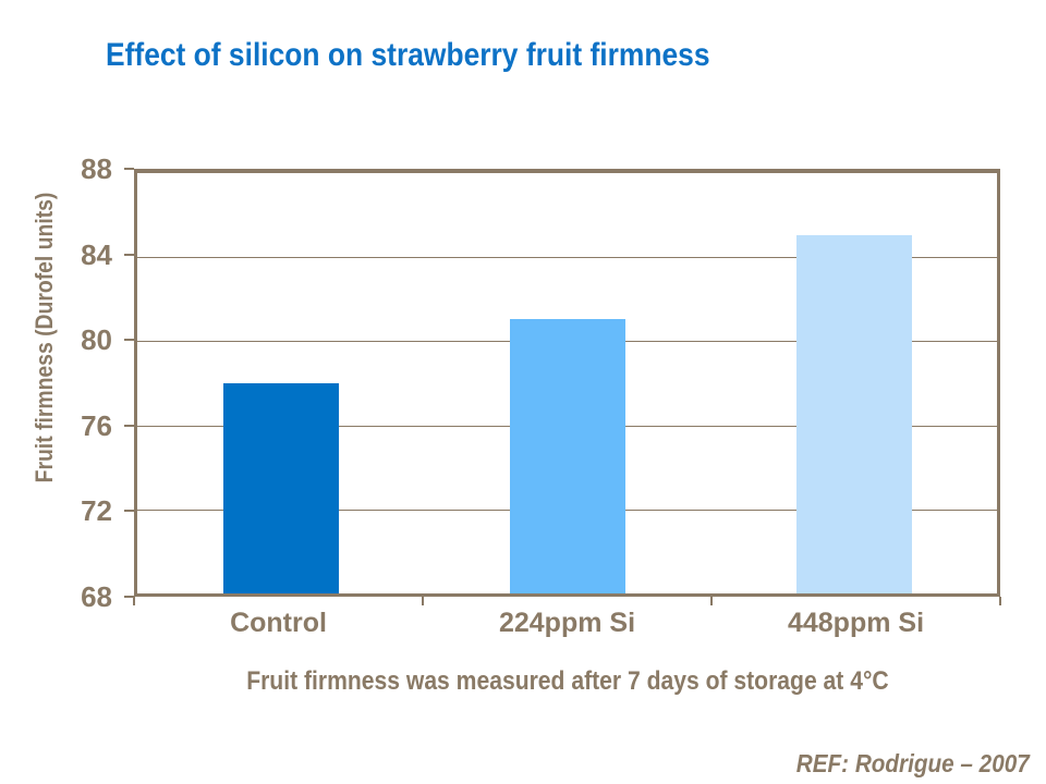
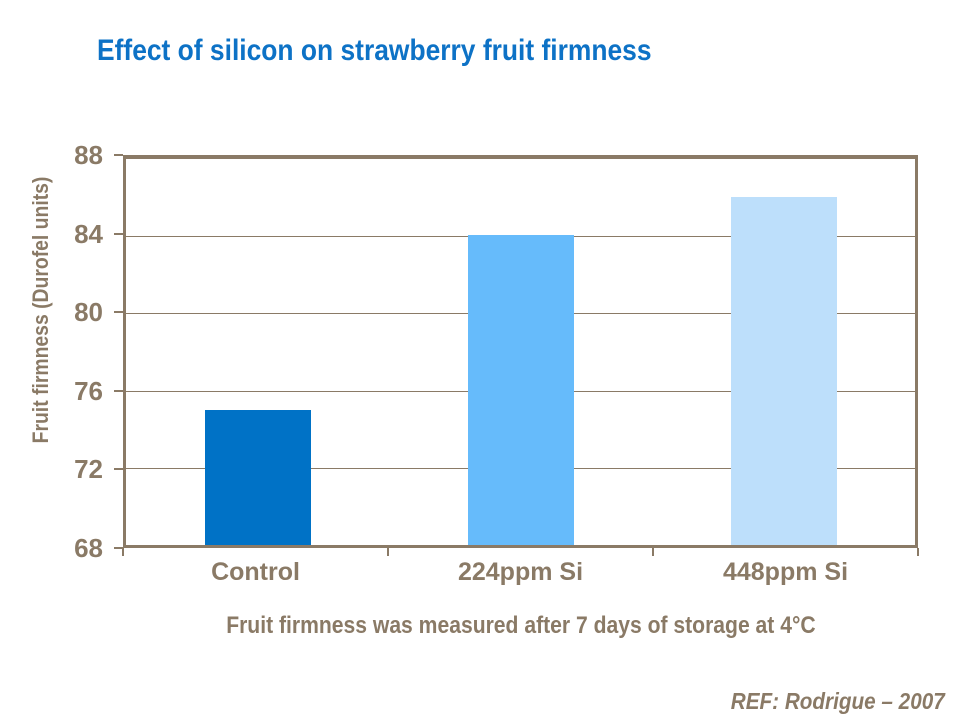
Control: 78 -> 75
224ppm Si: 81 -> 84
448ppm Si: 85 -> 86
